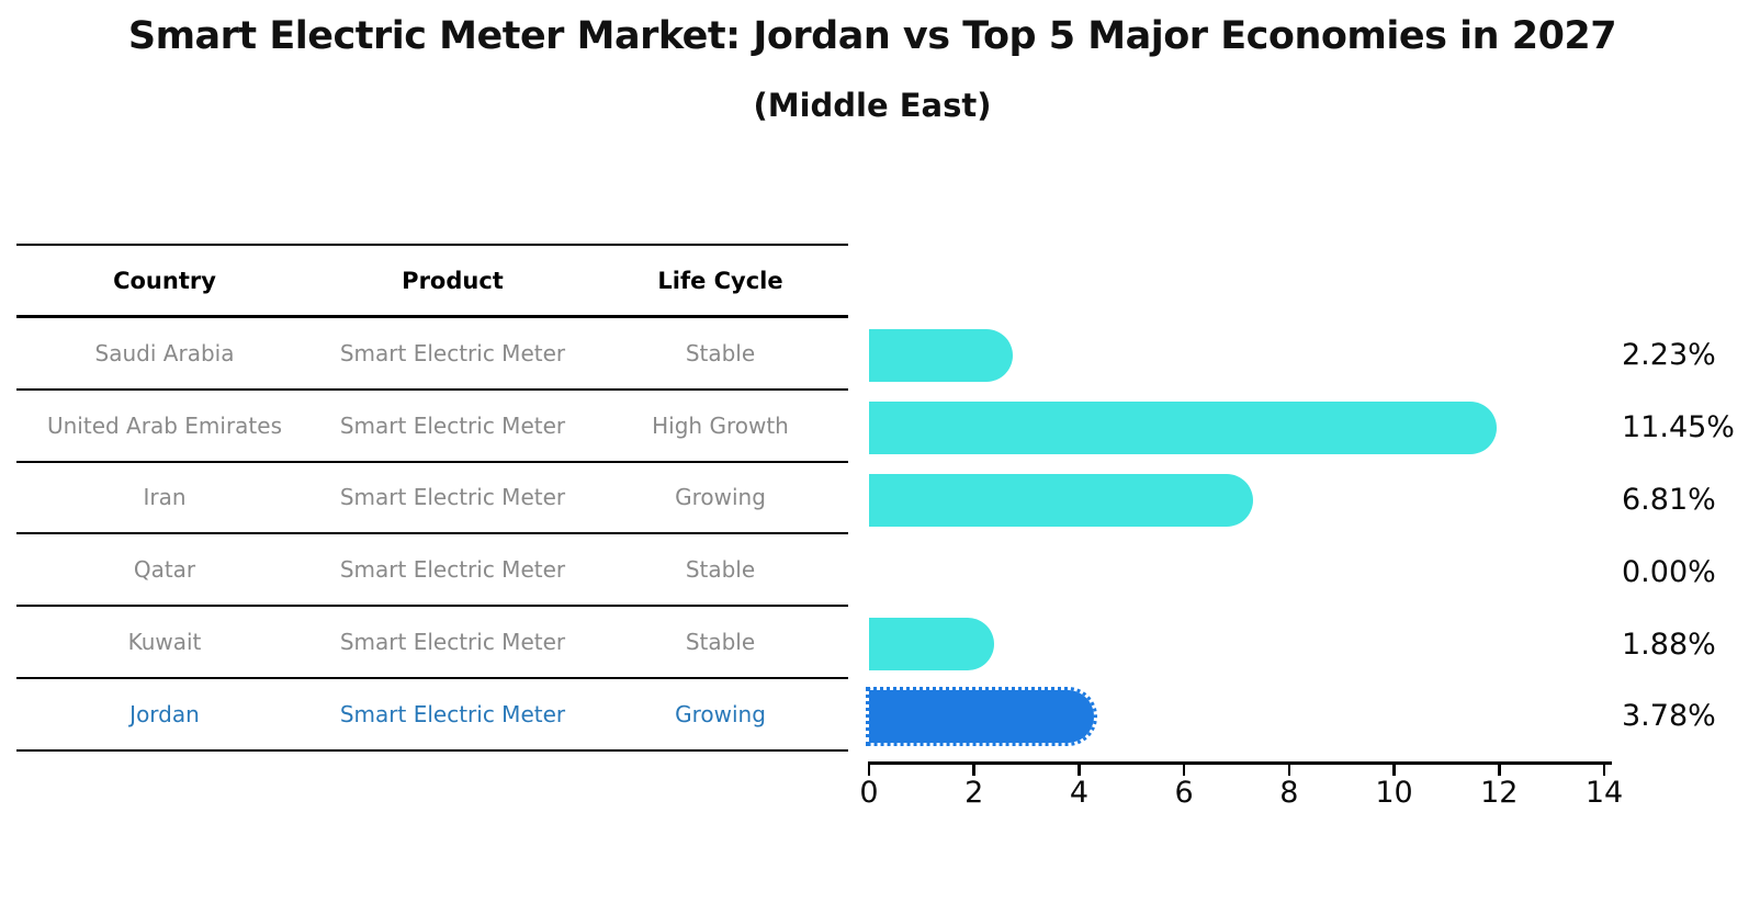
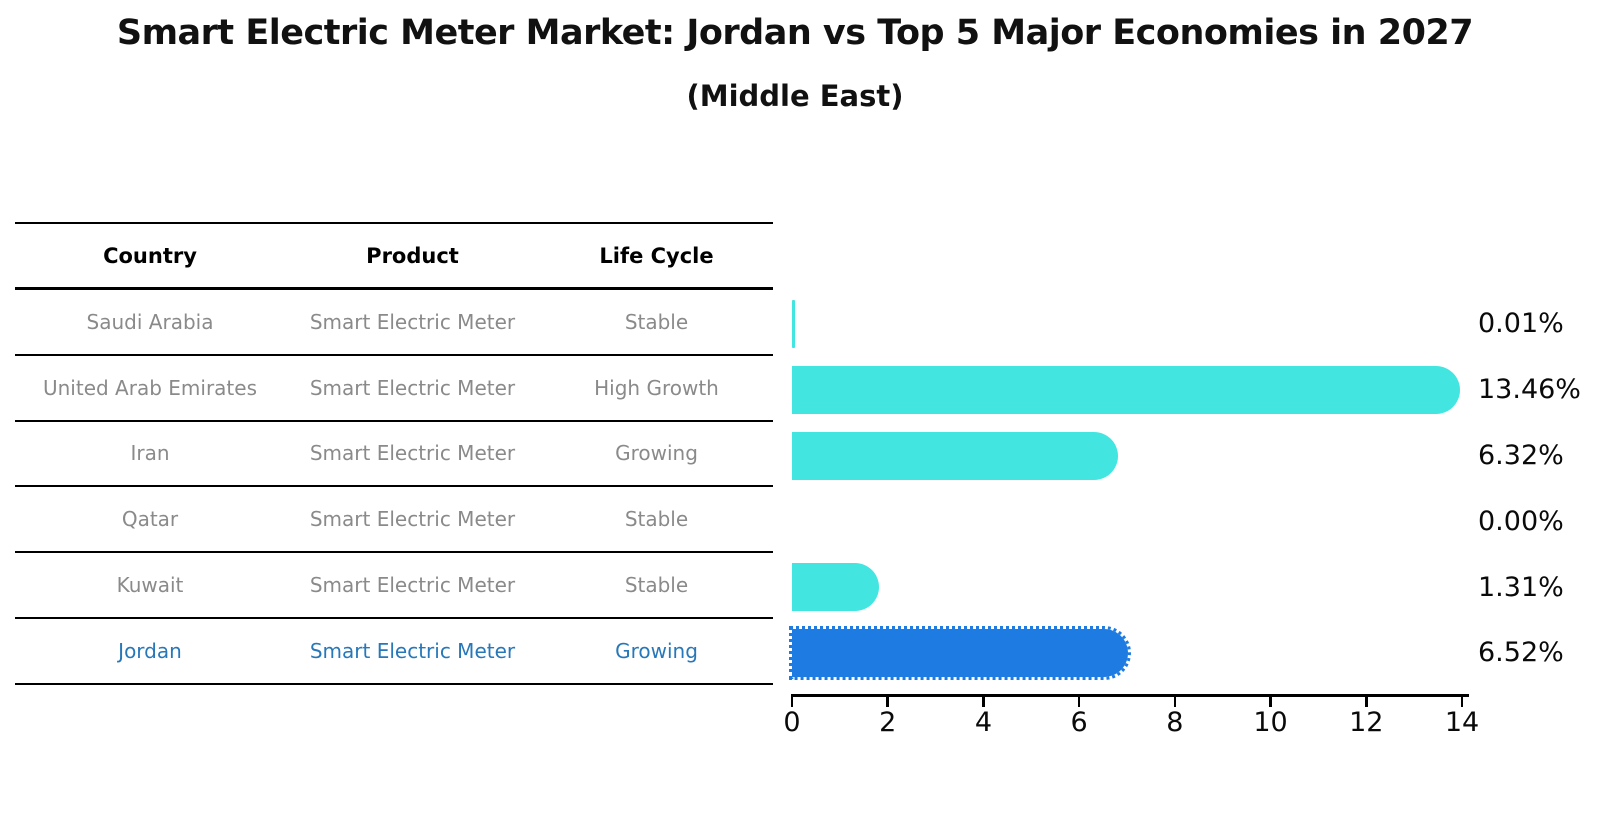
Saudi Arabia: 2.23% -> 0.01%
United Arab Emirates: 11.45% -> 13.46%
Iran: 6.81% -> 6.32%
Kuwait: 1.88% -> 1.31%
Jordan: 3.78% -> 6.52%
